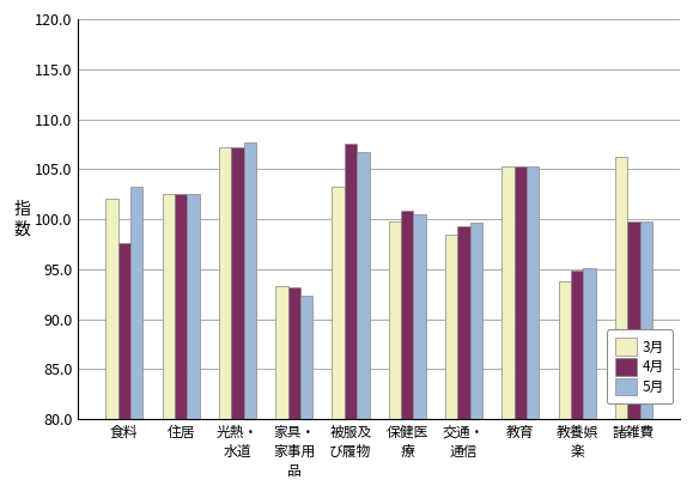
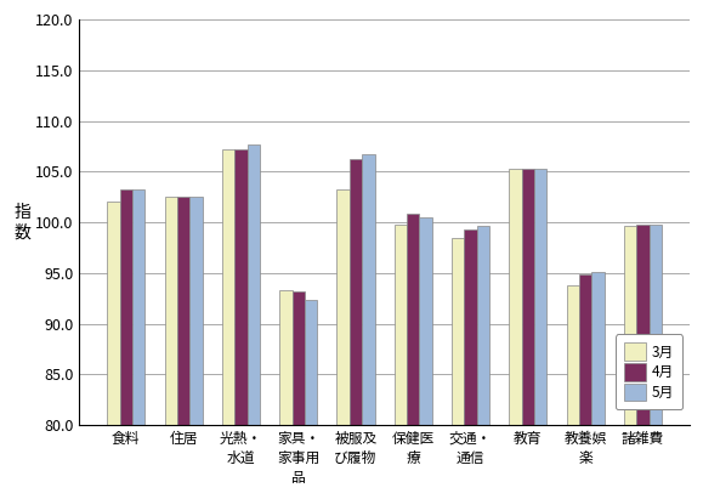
4月/食料: 97.6 -> 103.2
4月/被服及 び履物: 107.6 -> 106.2
3月/諸雑費: 106.2 -> 99.7
